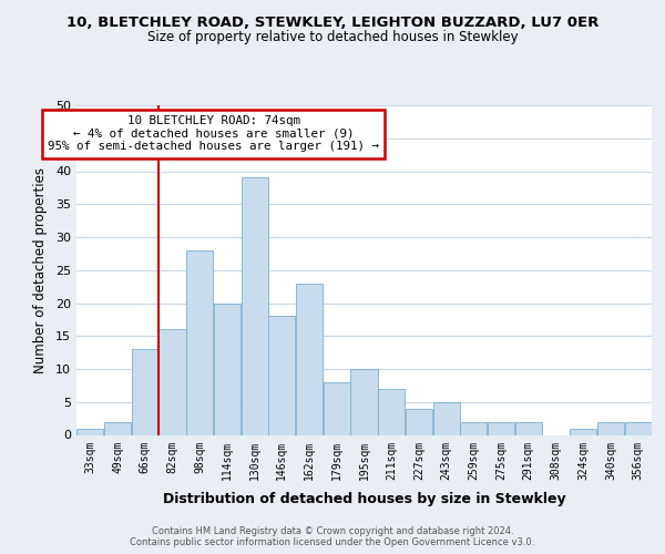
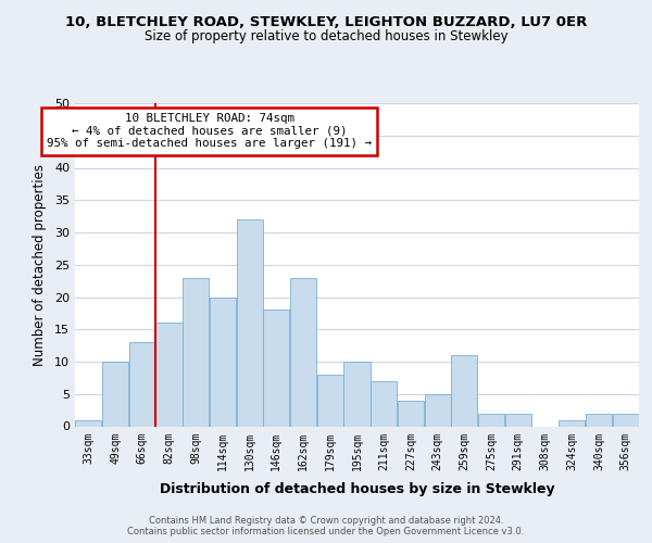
49sqm: 2 -> 10
98sqm: 28 -> 23
130sqm: 39 -> 32
259sqm: 2 -> 11
